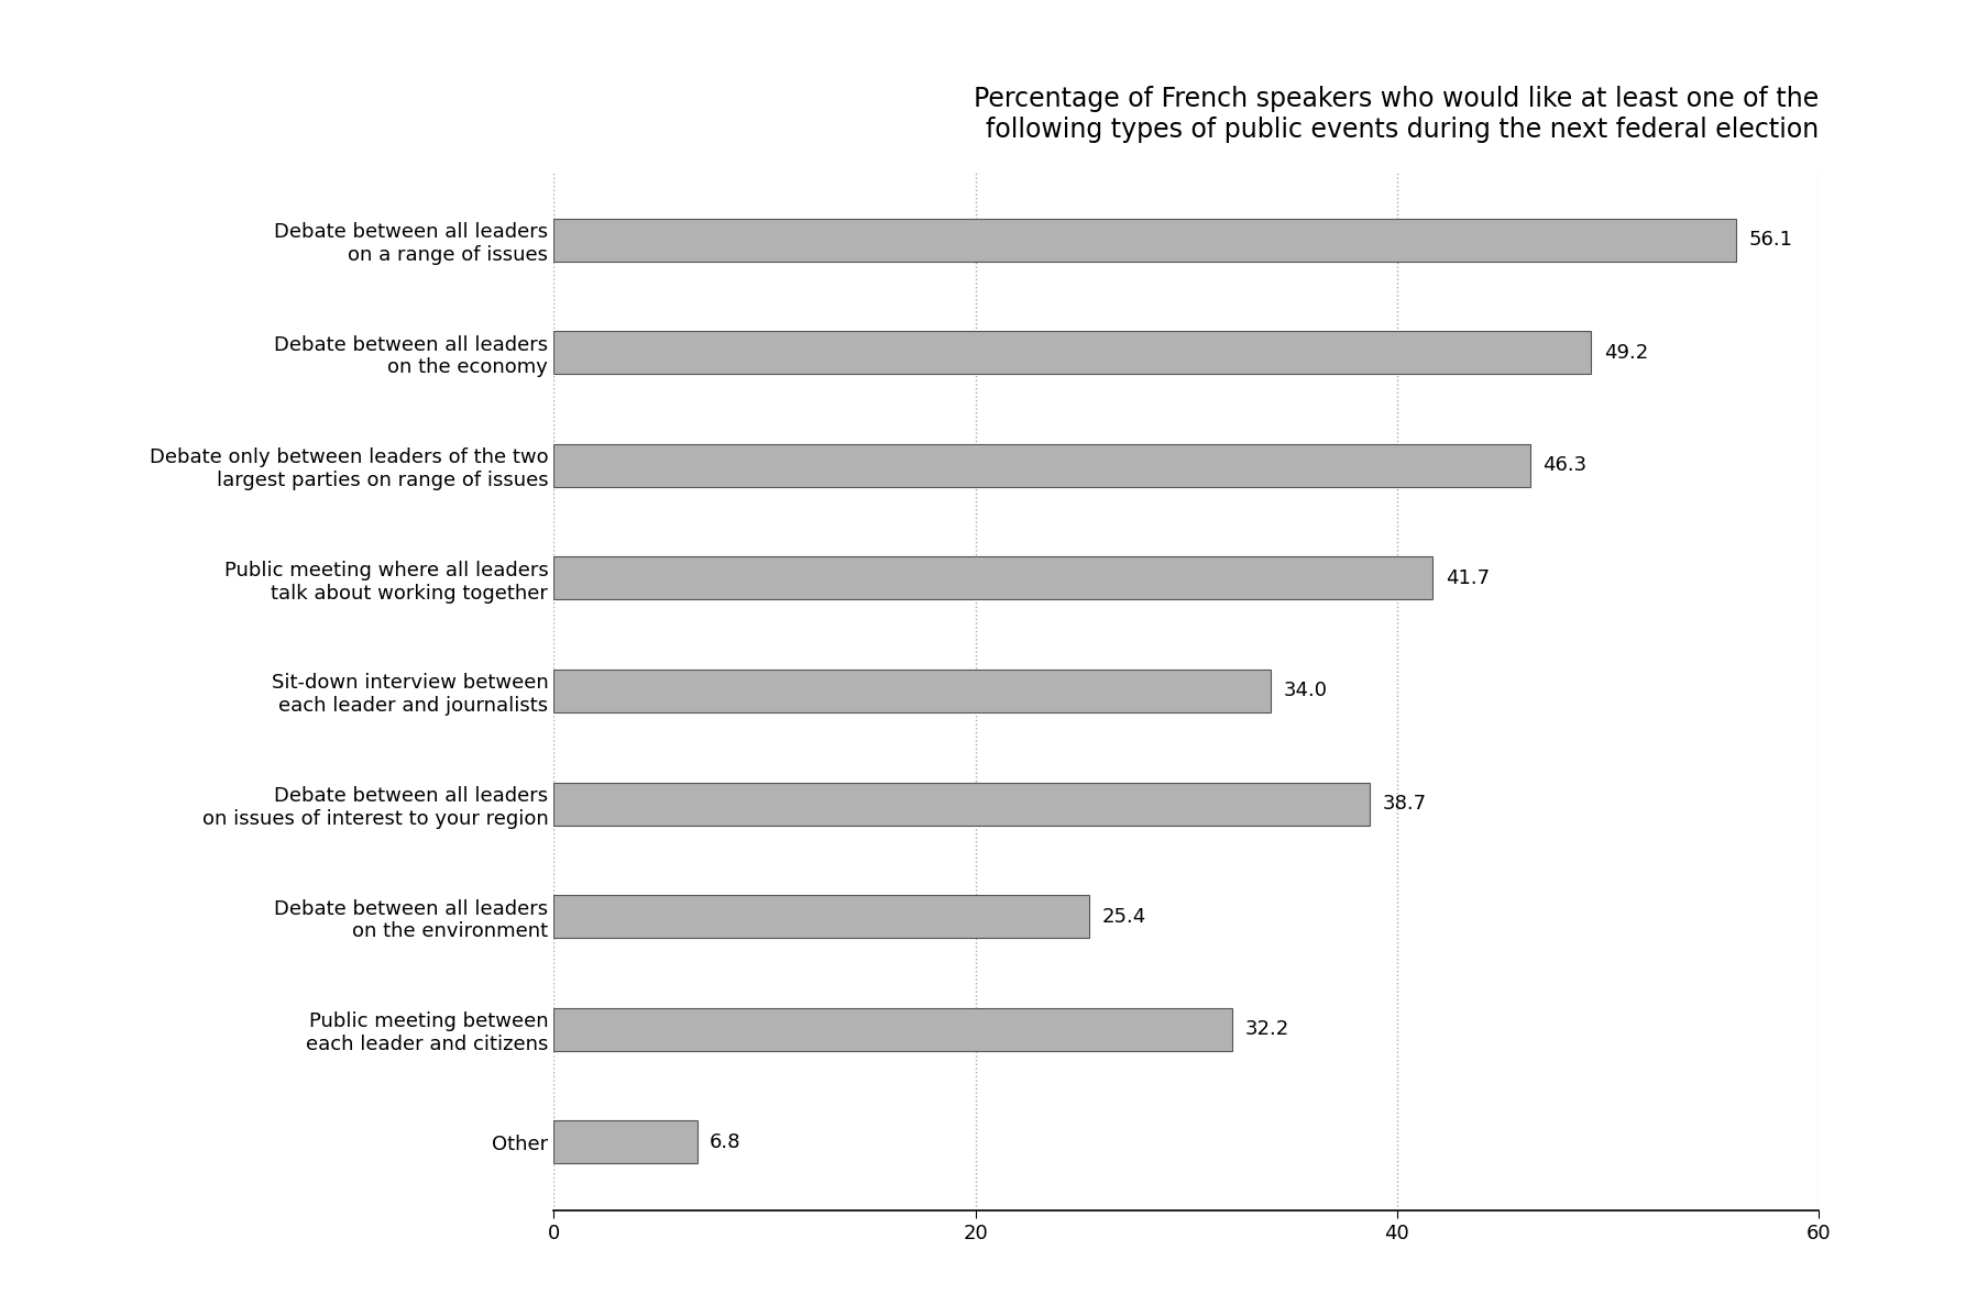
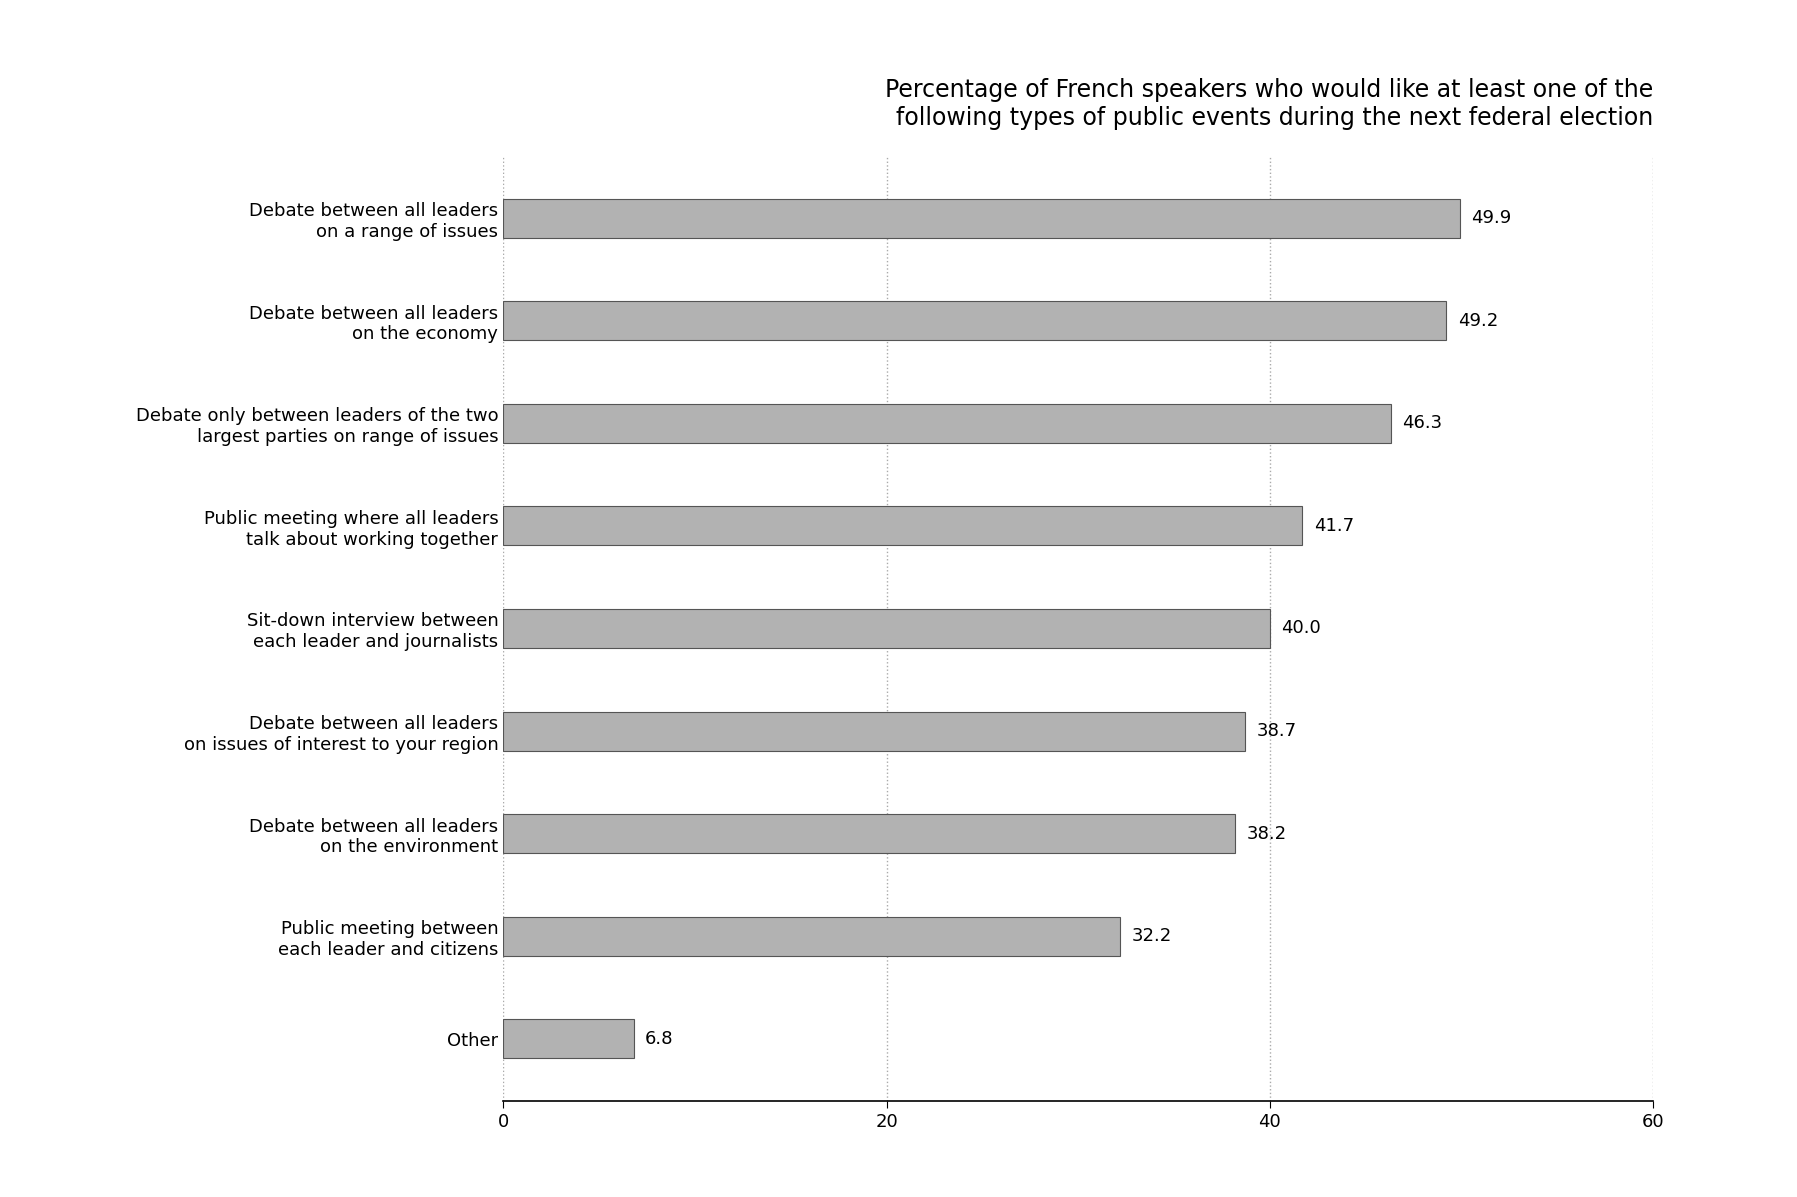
Debate between all leaders on a range of issues: 56.1 -> 49.9
Sit-down interview between each leader and journalists: 34.0 -> 40.0
Debate between all leaders on the environment: 25.4 -> 38.2
